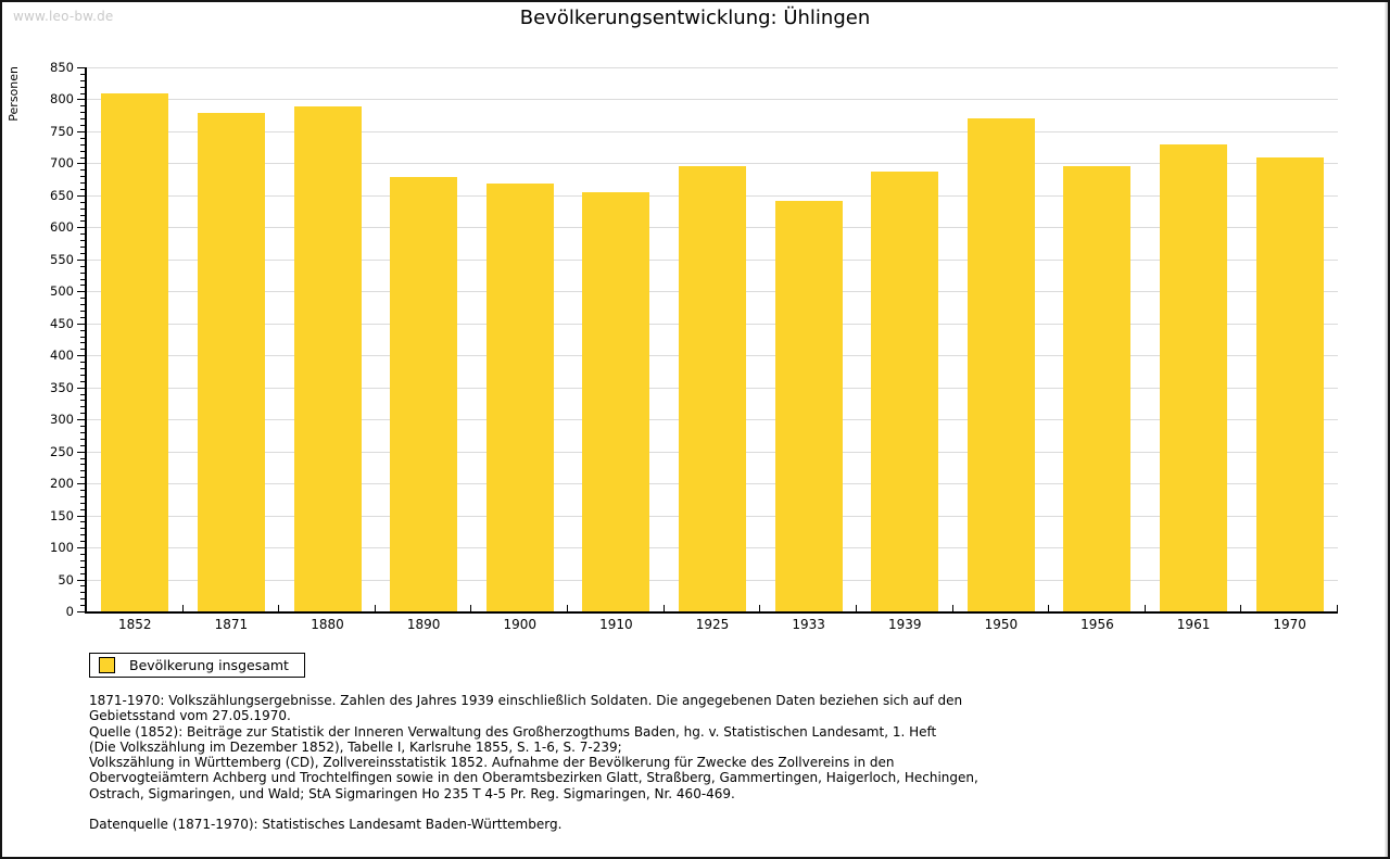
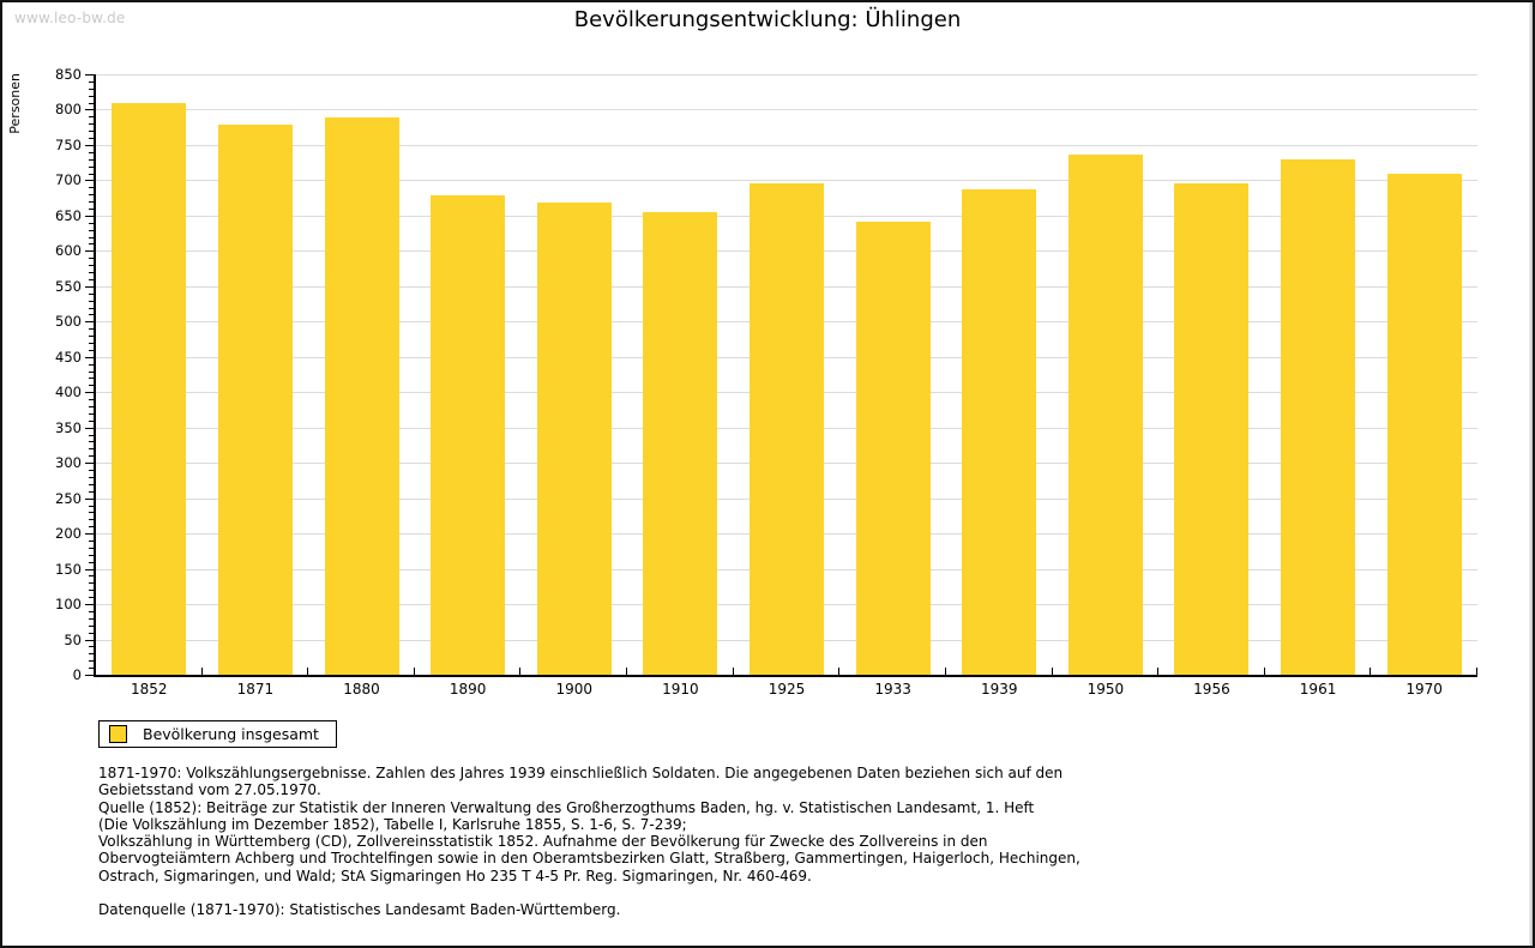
1950: 770 -> 740
